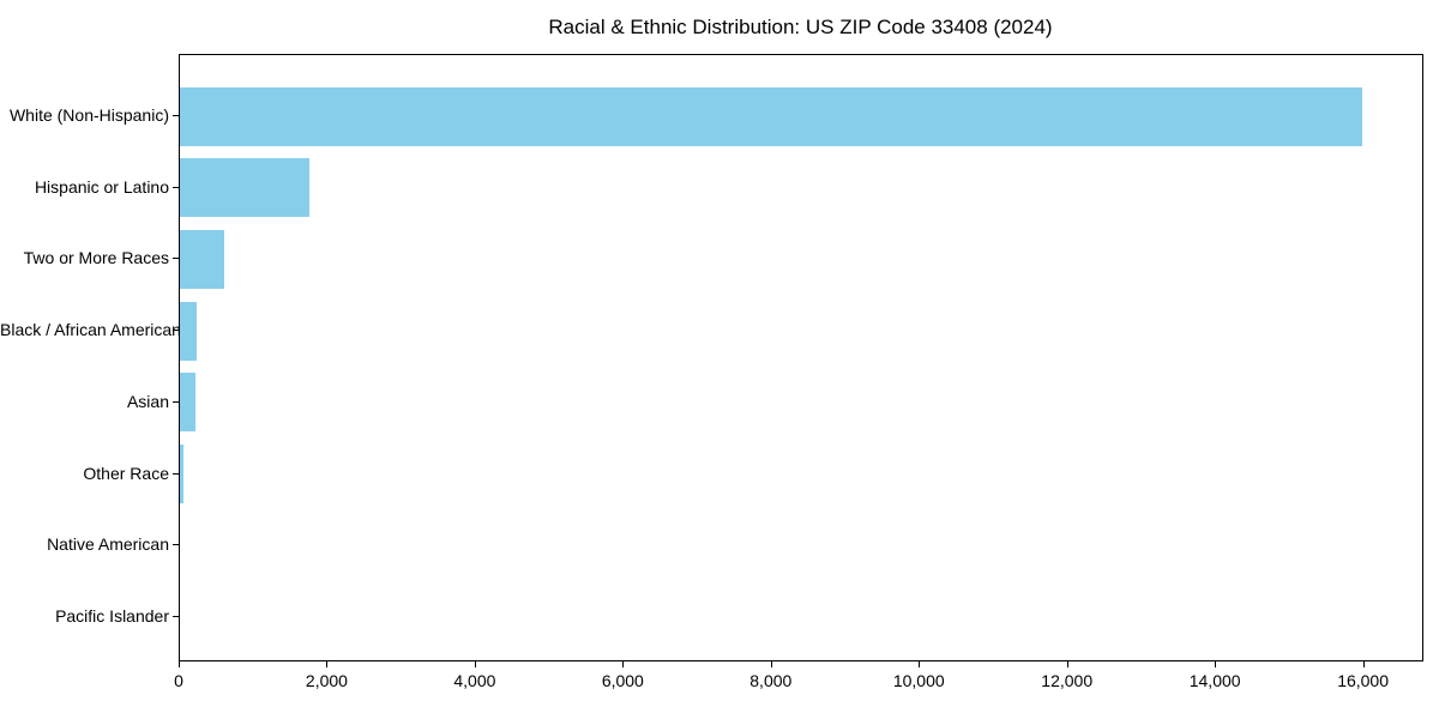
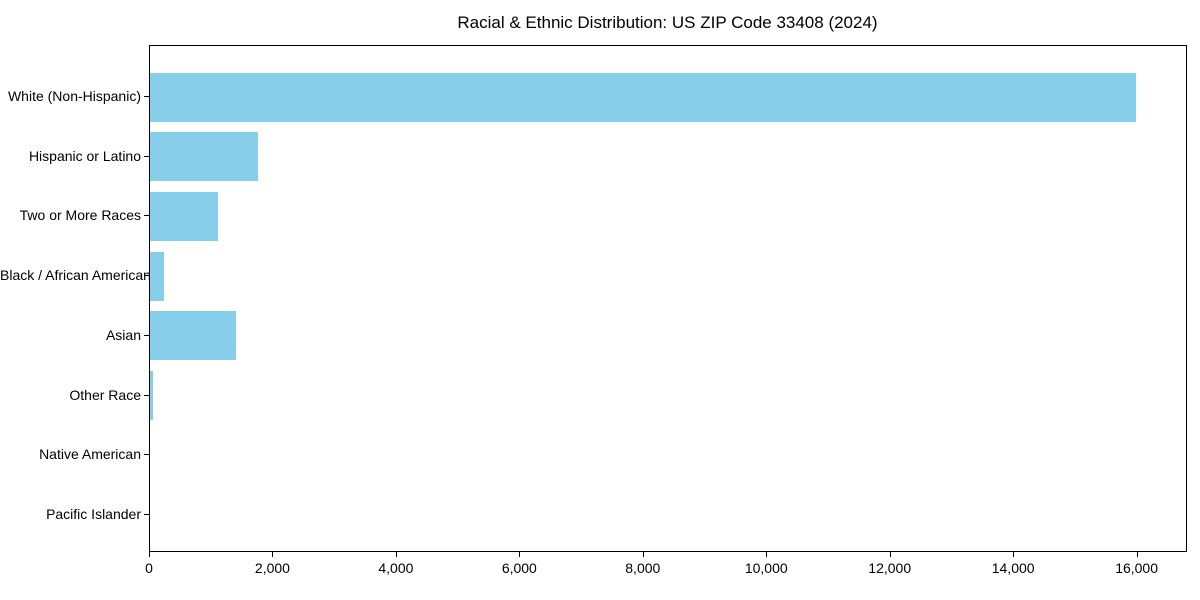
Two or More Races: 600 -> 1100
Asian: 200 -> 1400
